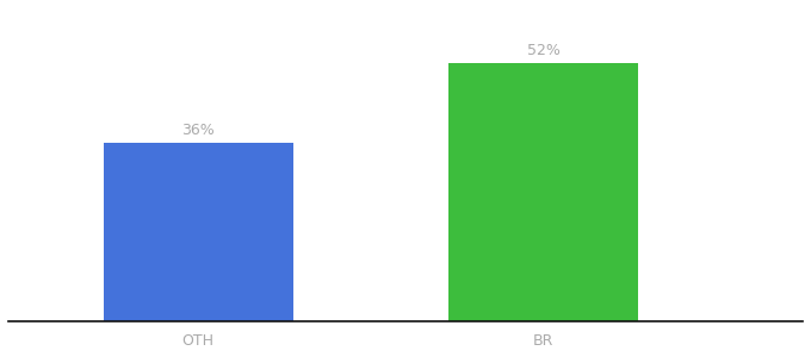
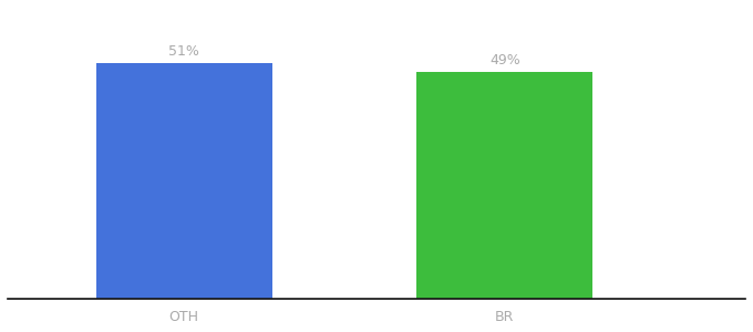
OTH: 36% -> 51%
BR: 52% -> 49%
